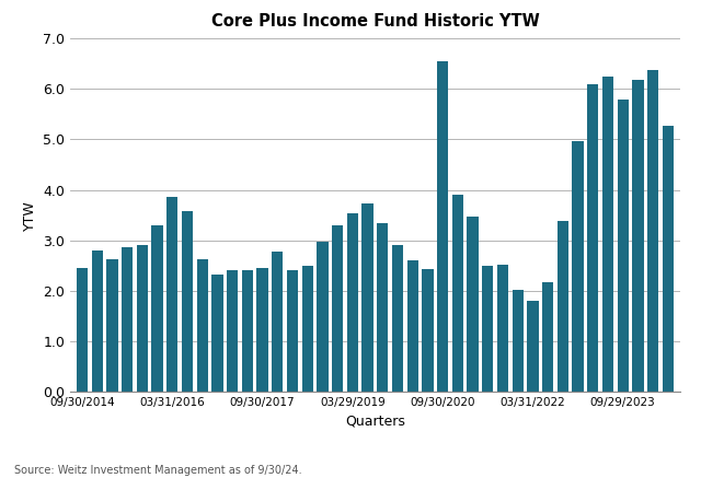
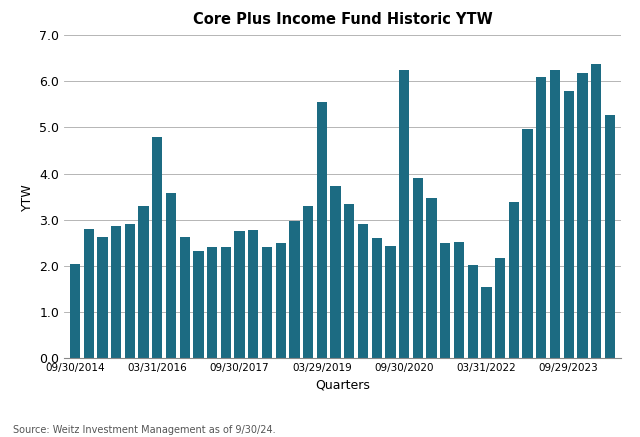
09/30/2014: 2.45 -> 2.05
03/31/2016: 3.85 -> 4.80
09/30/2017: 2.46 -> 2.75
03/29/2019: 3.53 -> 5.55
09/30/2020: 6.55 -> 6.25
03/31/2022: 1.80 -> 1.55
